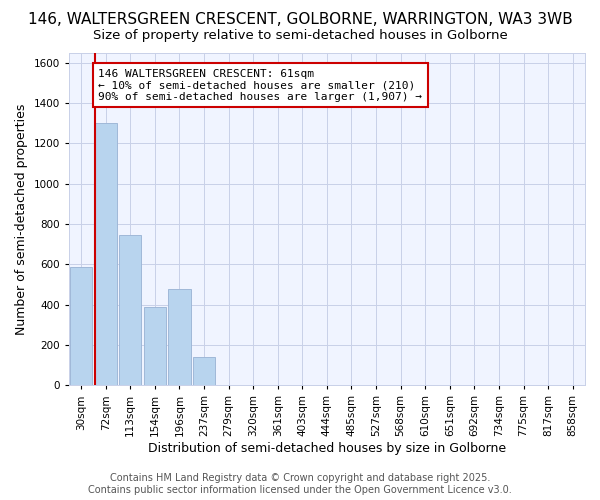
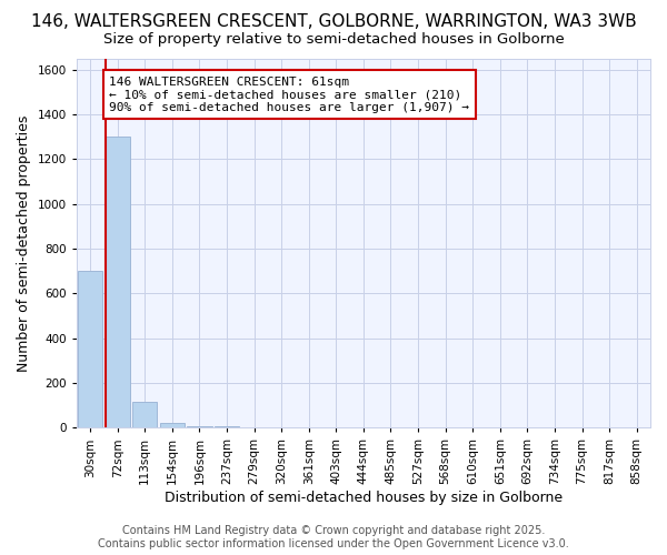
30sqm: 585 -> 700
113sqm: 745 -> 115
154sqm: 390 -> 20
196sqm: 475 -> 5
237sqm: 140 -> 5
